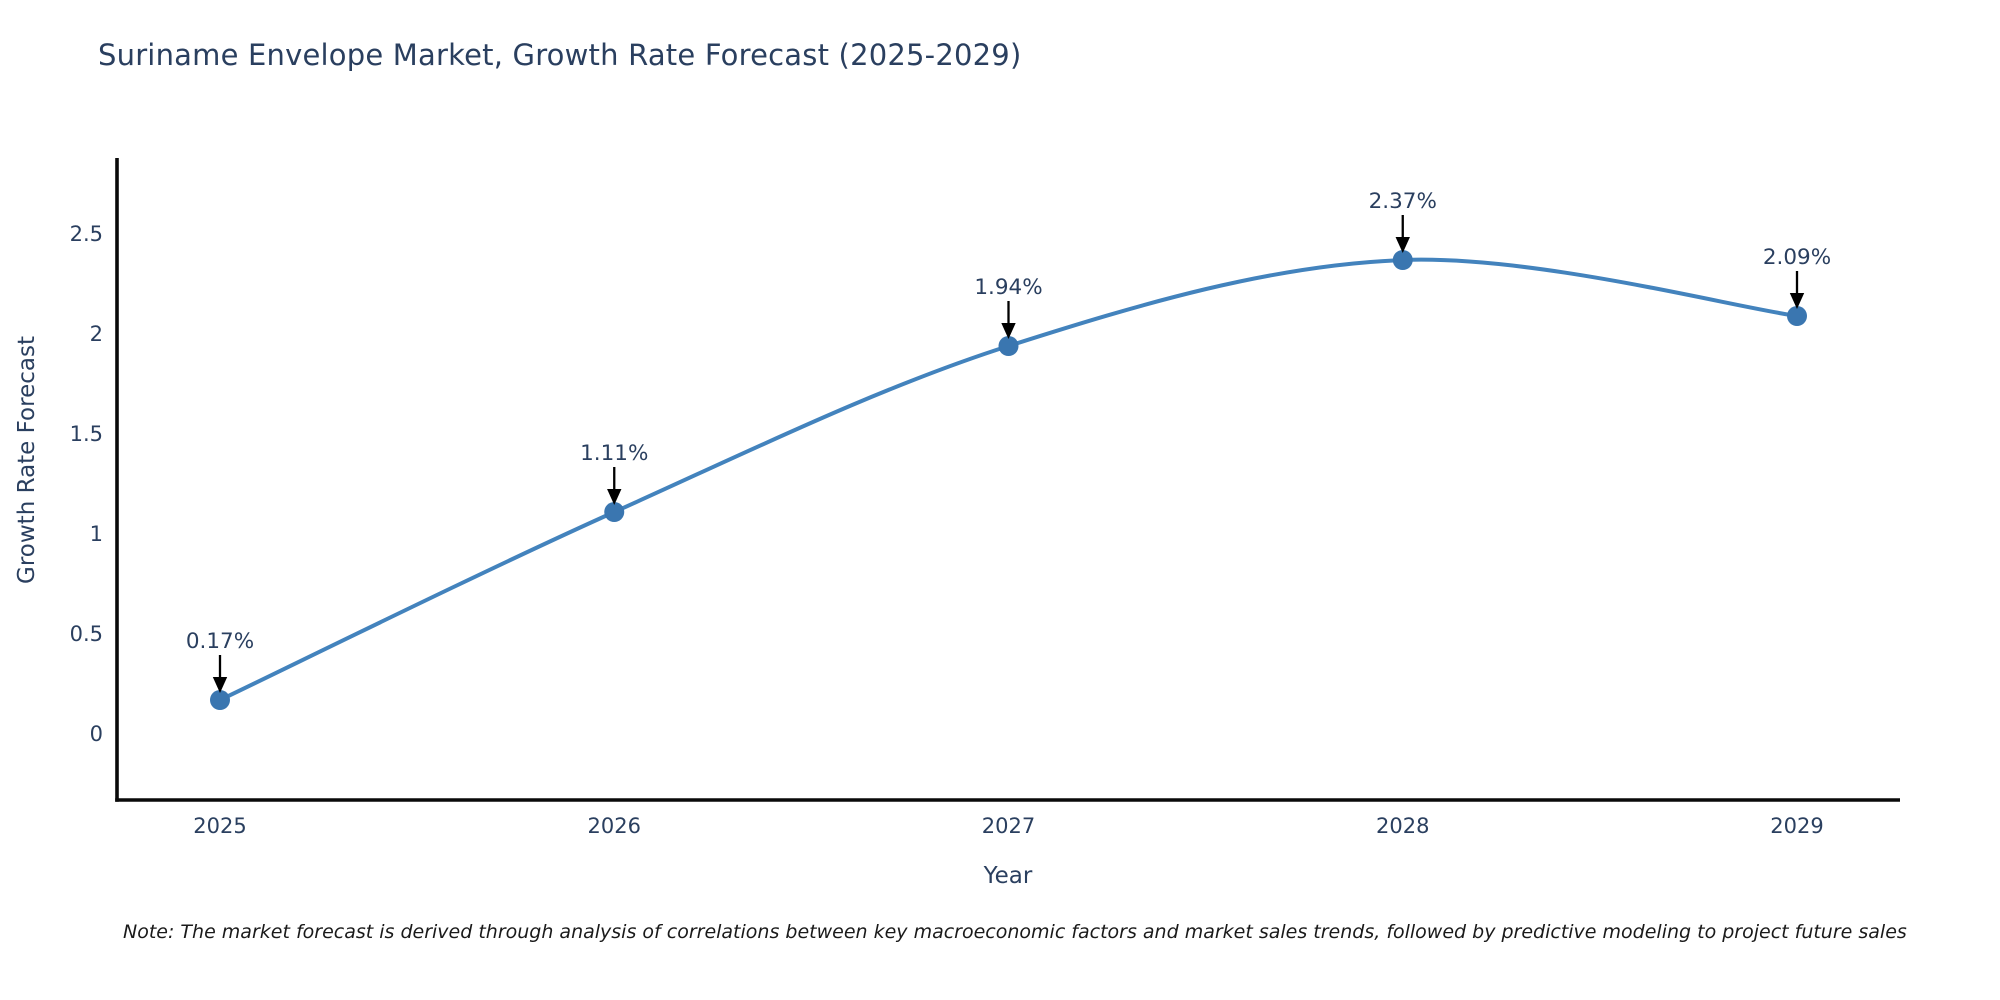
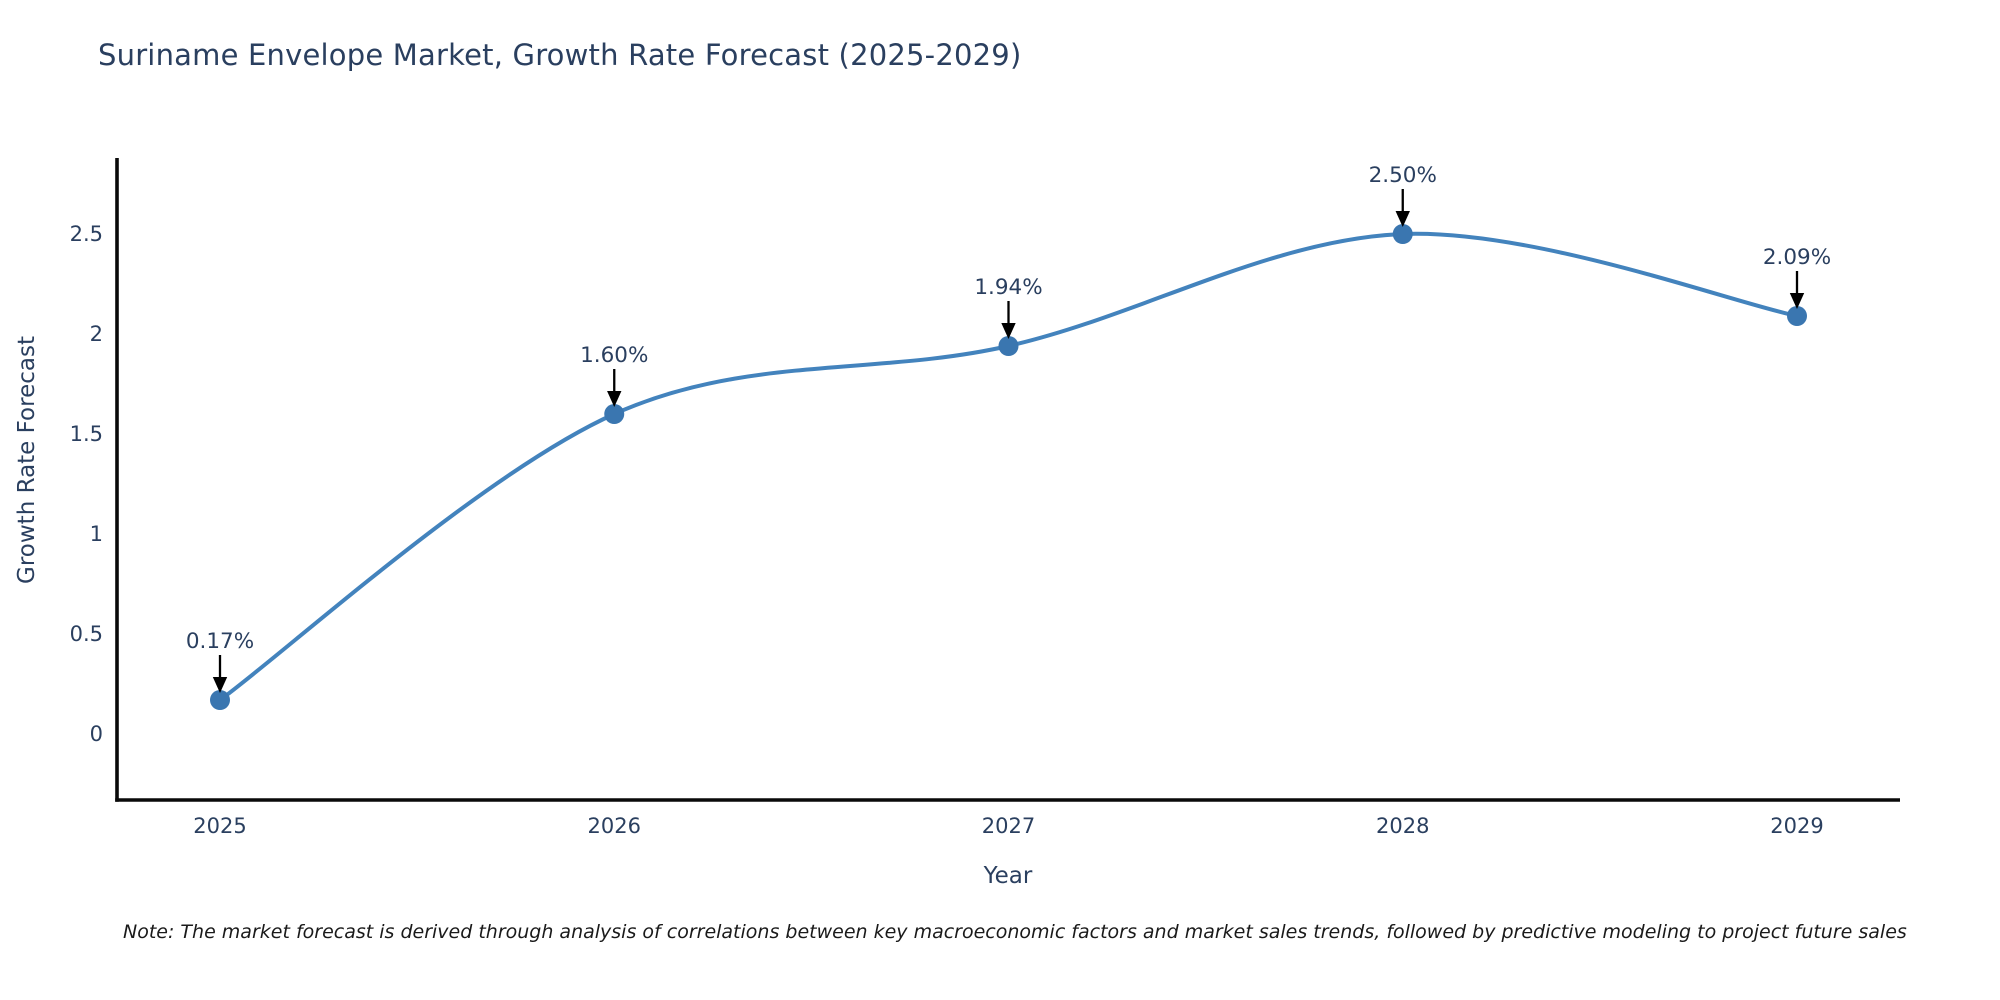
2026: 1.11% -> 1.60%
2028: 2.37% -> 2.50%
